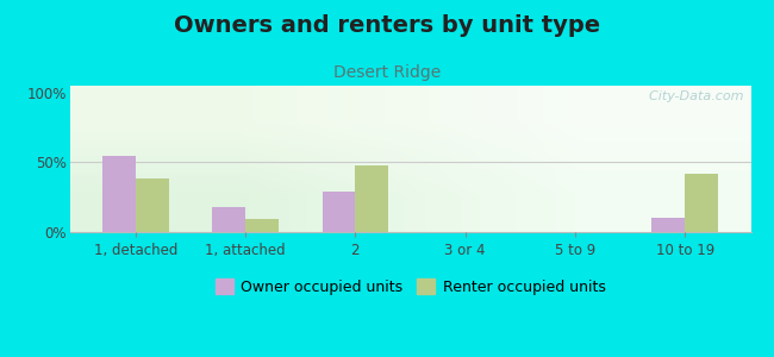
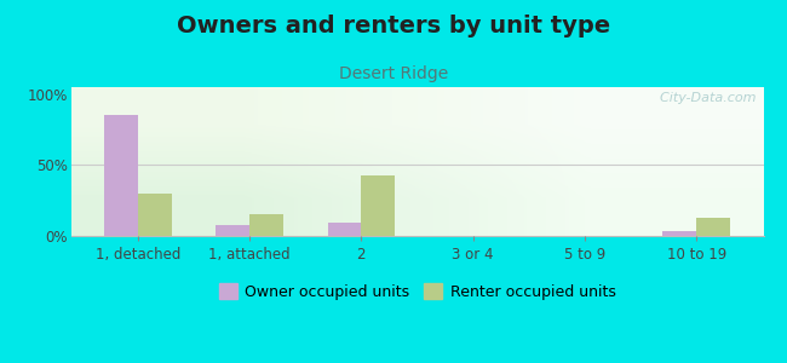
Owner occupied units/1, detached: 55% -> 85%
Renter occupied units/1, detached: 38% -> 30%
Owner occupied units/1, attached: 18% -> 8%
Renter occupied units/1, attached: 9% -> 15%
Owner occupied units/2: 29% -> 9%
Renter occupied units/2: 48% -> 43%
Owner occupied units/10 to 19: 10% -> 3%
Renter occupied units/10 to 19: 42% -> 13%
